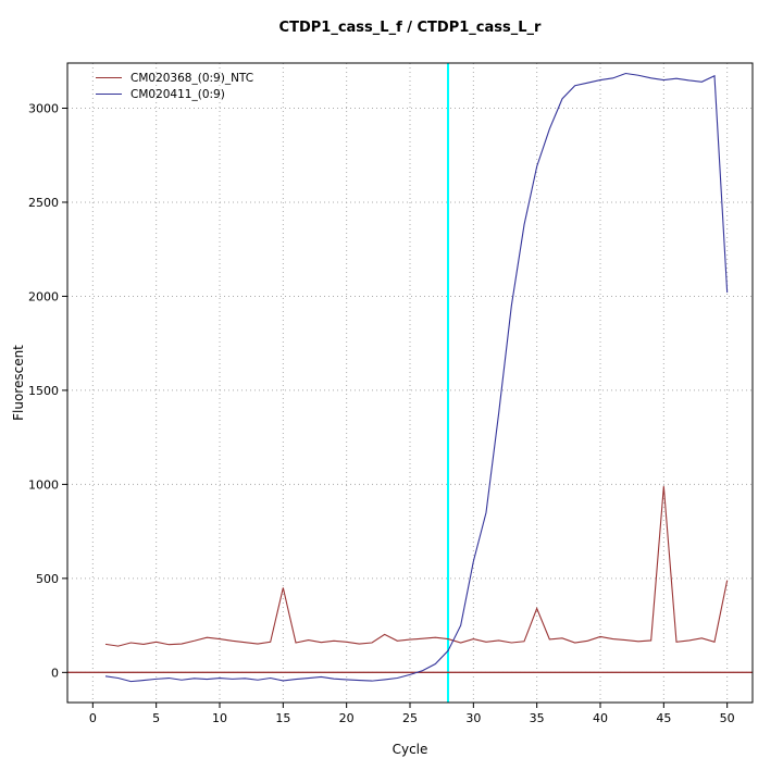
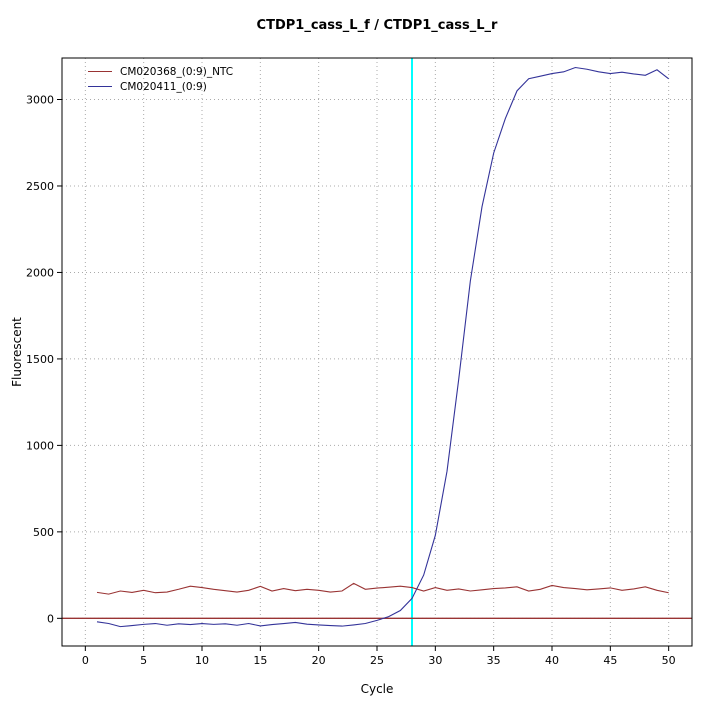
CM020368_(0:9)_NTC/15: 450 -> 180
CM020411_(0:9)/30: 590 -> 480
CM020368_(0:9)_NTC/35: 340 -> 170
CM020368_(0:9)_NTC/45: 990 -> 180
CM020368_(0:9)_NTC/50: 490 -> 150
CM020411_(0:9)/50: 2020 -> 3120
